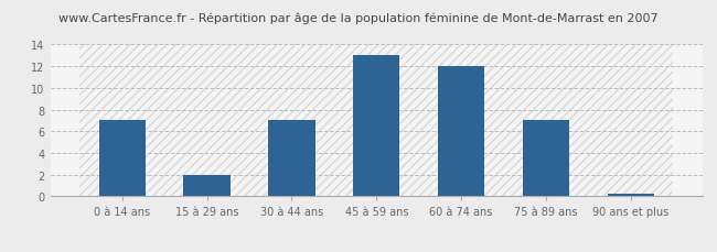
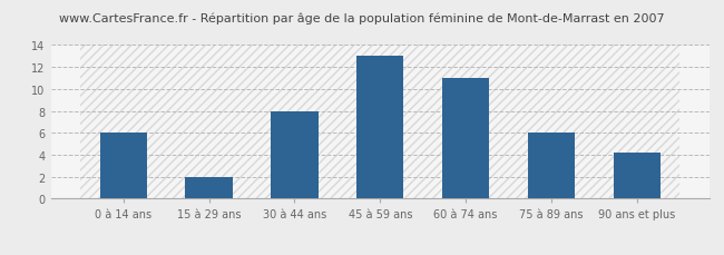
0 à 14 ans: 7.0 -> 6.0
30 à 44 ans: 7.0 -> 8.0
60 à 74 ans: 12.0 -> 11.0
75 à 89 ans: 7.0 -> 6.0
90 ans et plus: 0.2 -> 4.2
